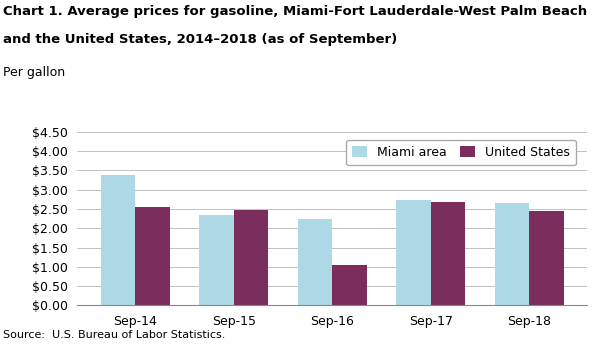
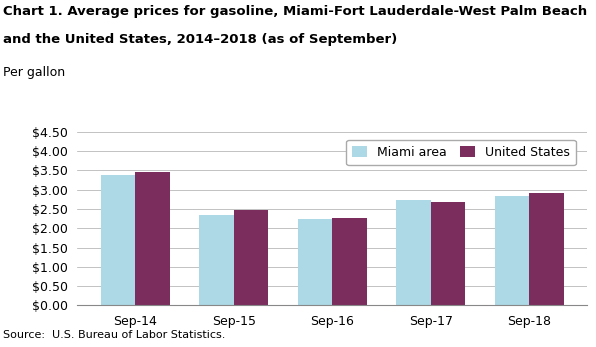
United States/Sep-14: $2.55 -> $3.47
United States/Sep-16: $1.05 -> $2.27
Miami area/Sep-18: $2.65 -> $2.84
United States/Sep-18: $2.45 -> $2.91
